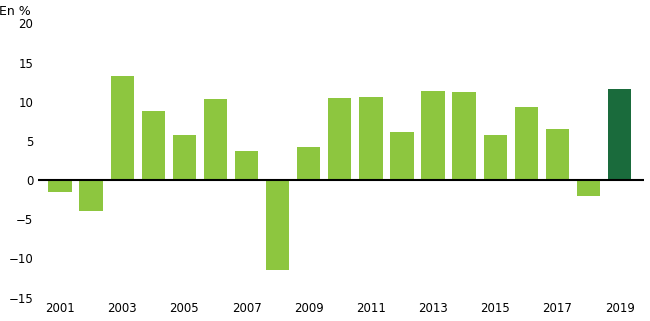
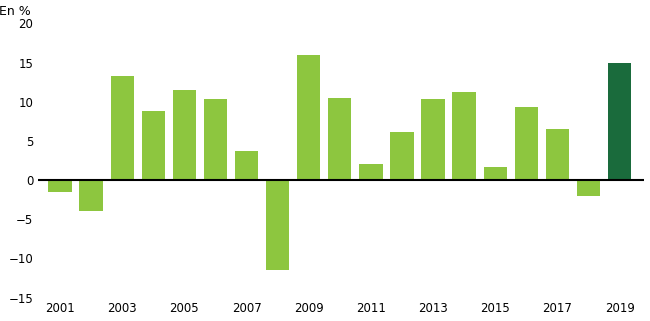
2005: 5.8 -> 11.5
2009: 4.2 -> 16.0
2011: 10.6 -> 2.0
2013: 11.4 -> 10.3
2015: 5.8 -> 1.7
2019: 11.6 -> 15.0
